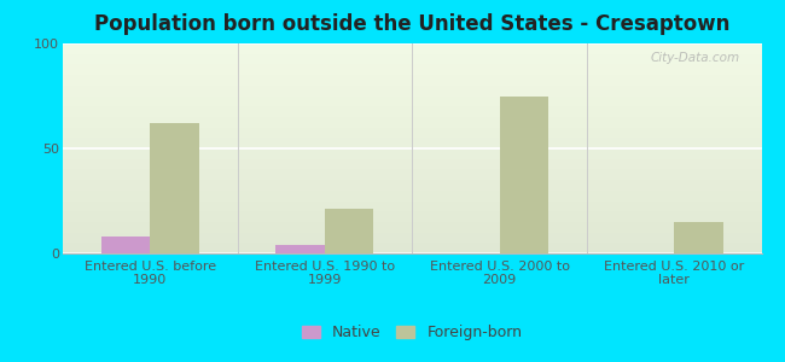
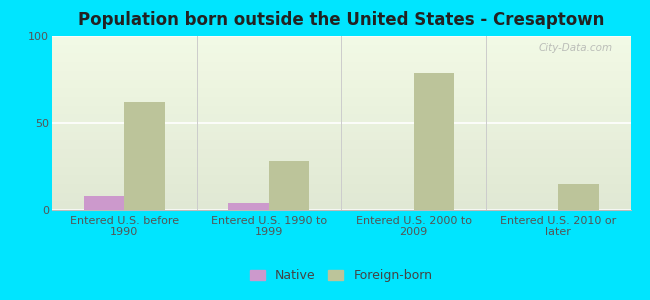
Foreign-born/Entered U.S. 1990 to 1999: 21 -> 28
Foreign-born/Entered U.S. 2000 to 2009: 75 -> 79
